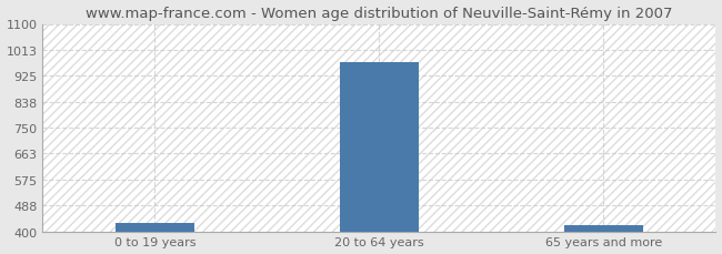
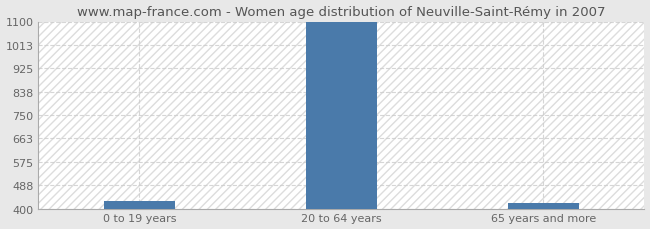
20 to 64 years: 970 -> 1100
